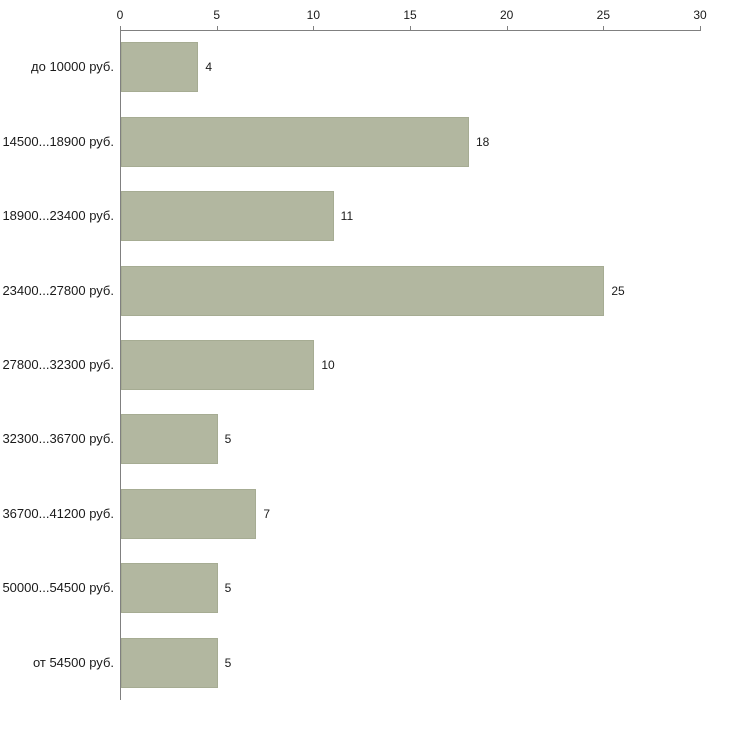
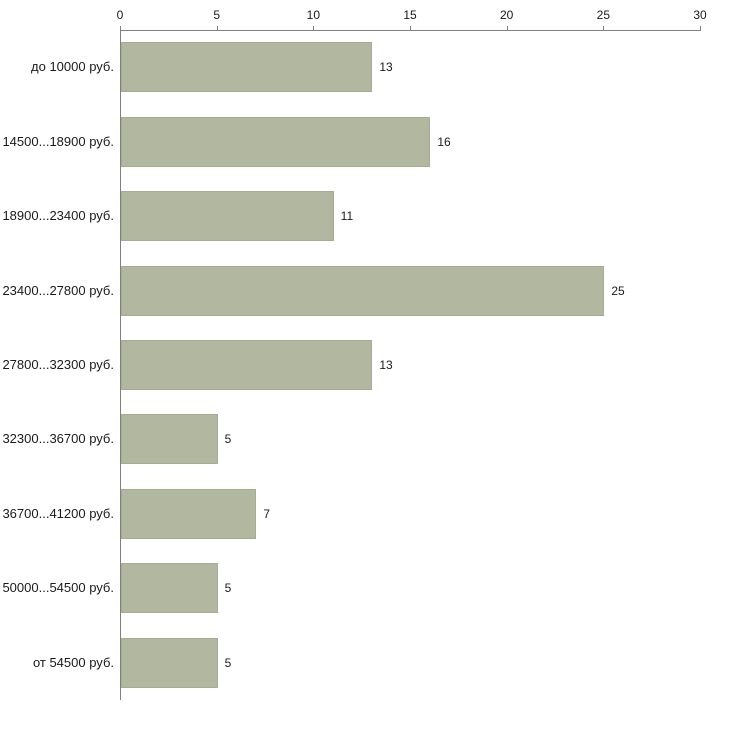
до 10000 руб.: 4 -> 13
14500...18900 руб.: 18 -> 16
27800...32300 руб.: 10 -> 13
